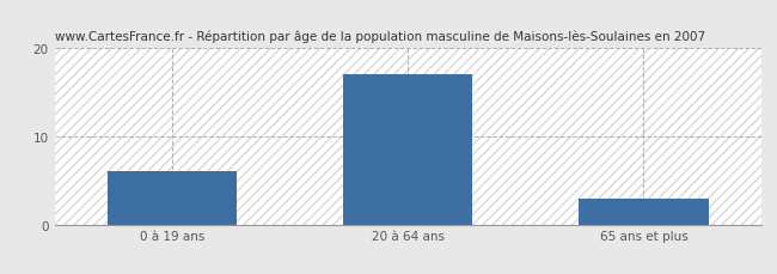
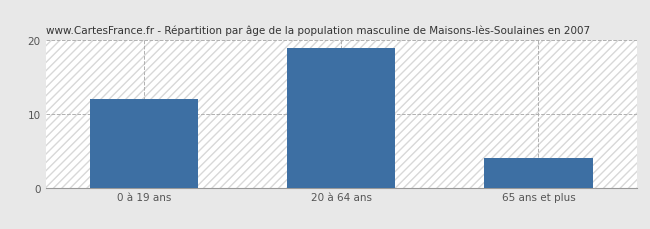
0 à 19 ans: 6 -> 12
20 à 64 ans: 17 -> 19
65 ans et plus: 3 -> 4
